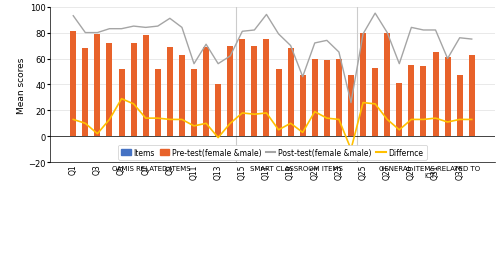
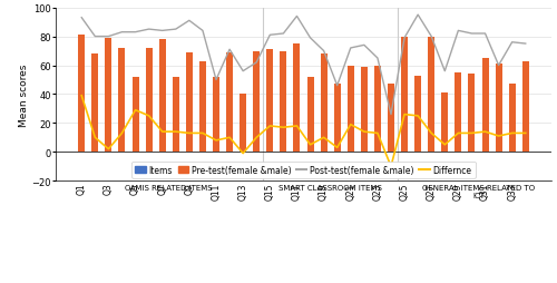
Differnce/Q1: 13 -> 39
Post-test(female &male)/Q11: 56 -> 50
Pre-test(female &male)/Q15: 75 -> 71
